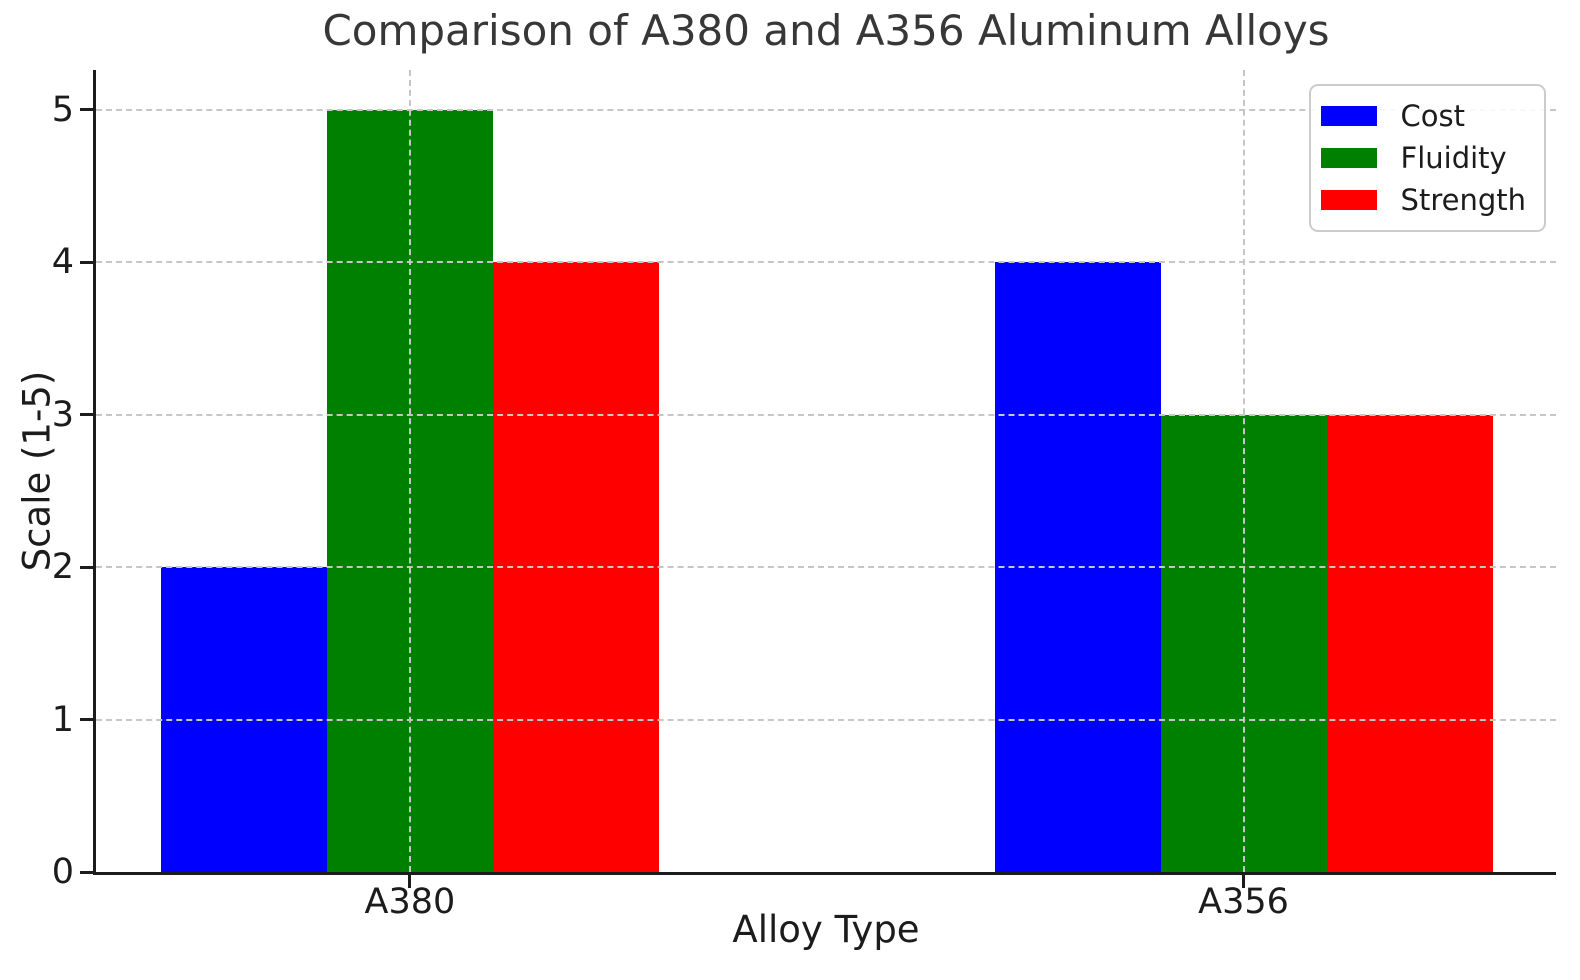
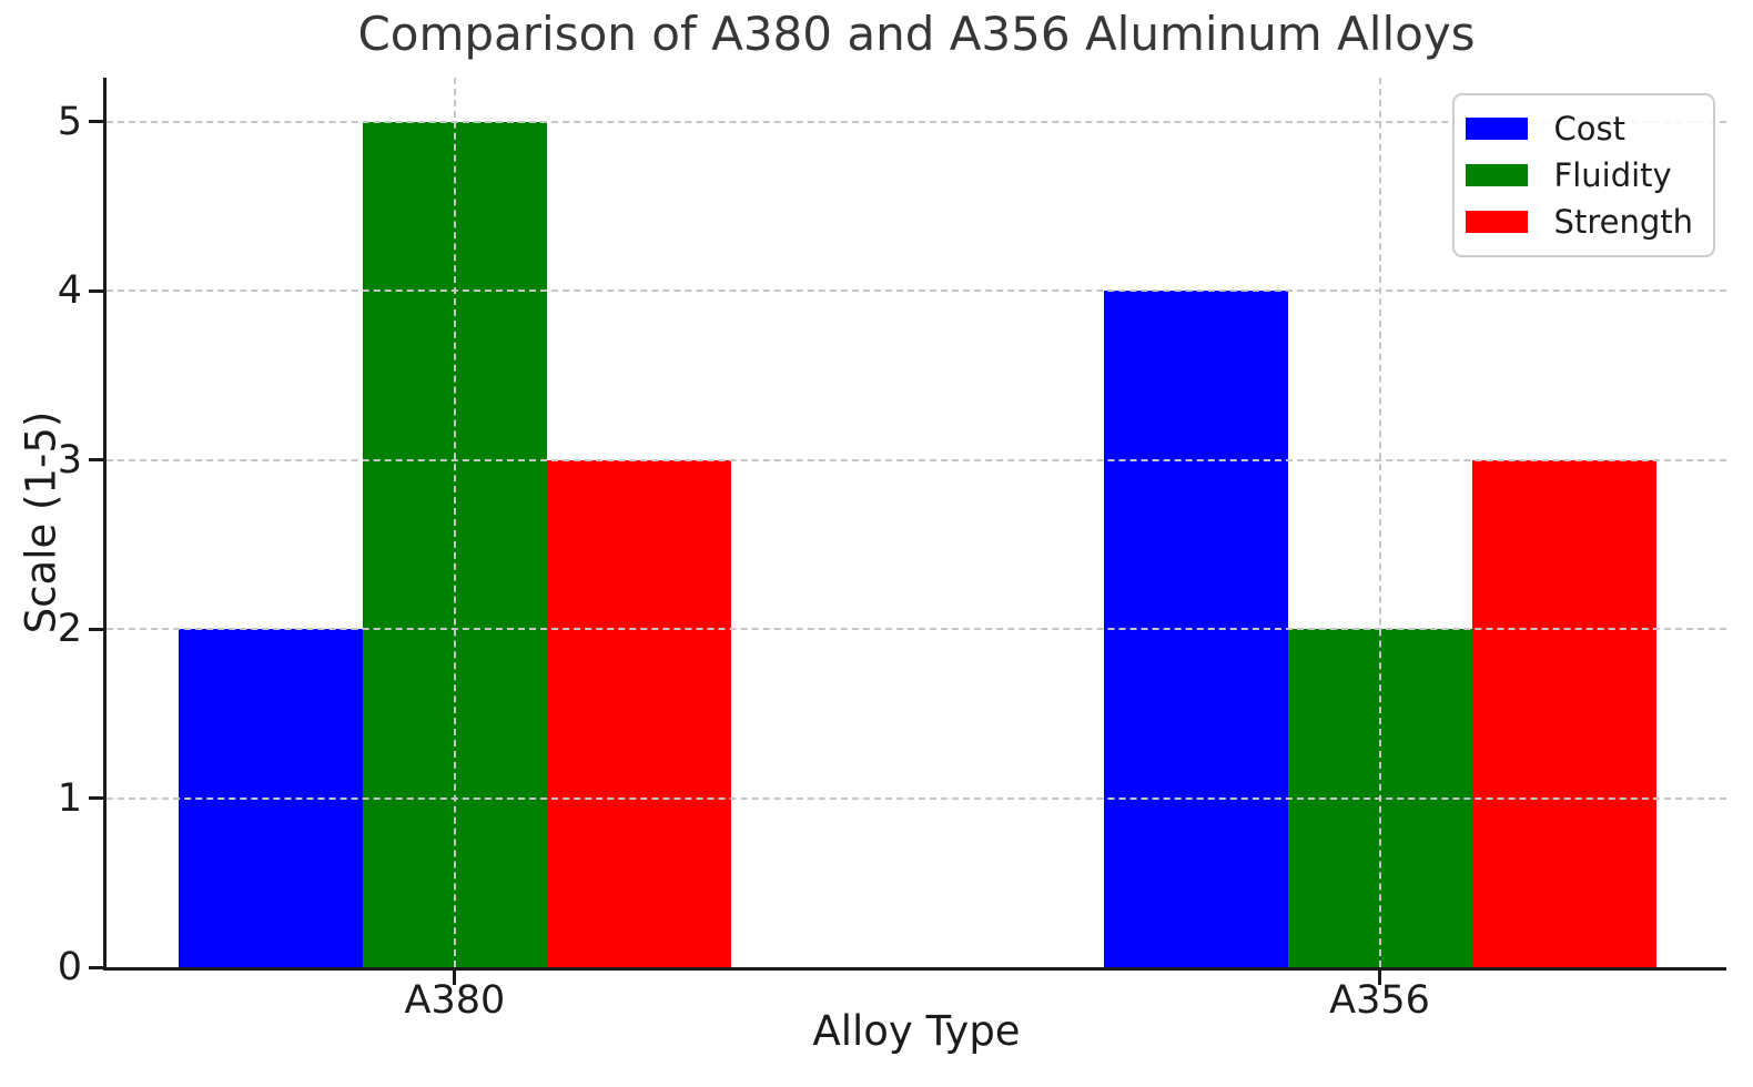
Strength/A380: 4 -> 3
Fluidity/A356: 3 -> 2
